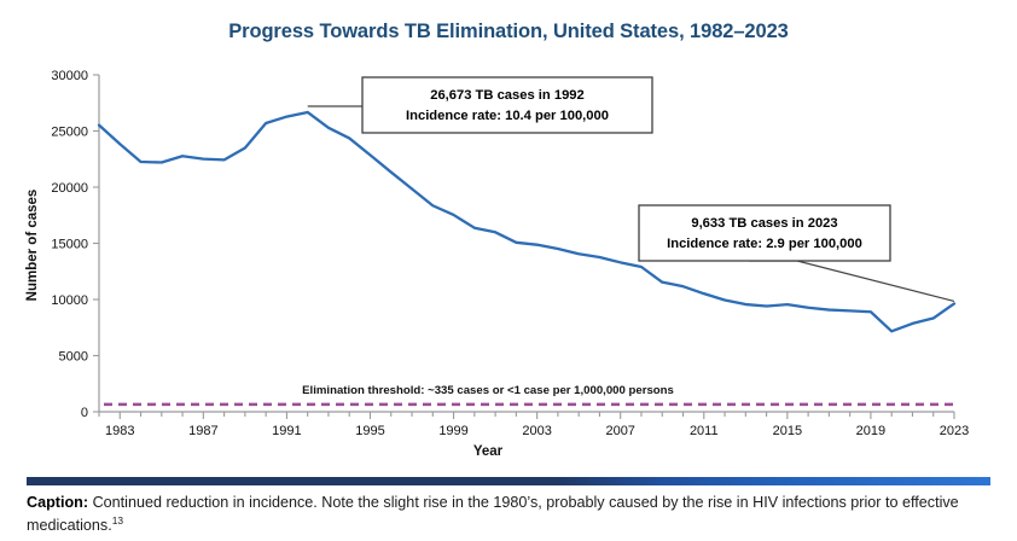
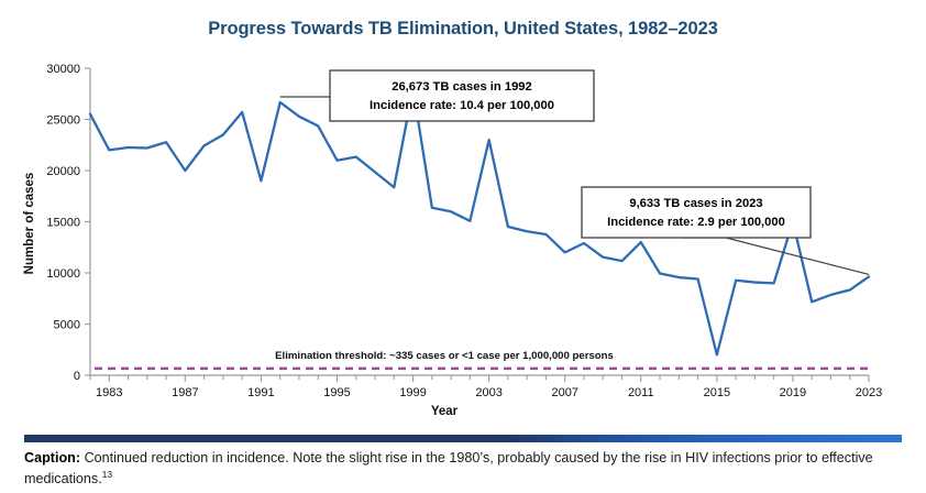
1983: 24000 -> 22000
1987: 23000 -> 20000
1991: 26000 -> 19000
1995: 23000 -> 21000
1999: 18000 -> 28000
2003: 15000 -> 23000
2007: 13000 -> 12000
2011: 11000 -> 13000
2015: 10000 -> 2000
2019: 9000 -> 15000
